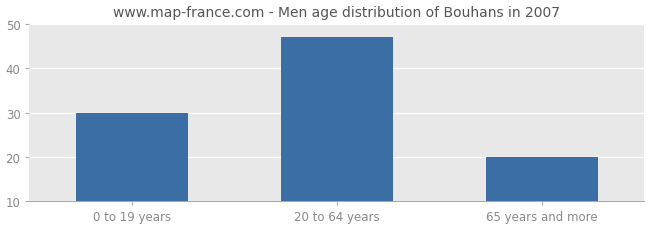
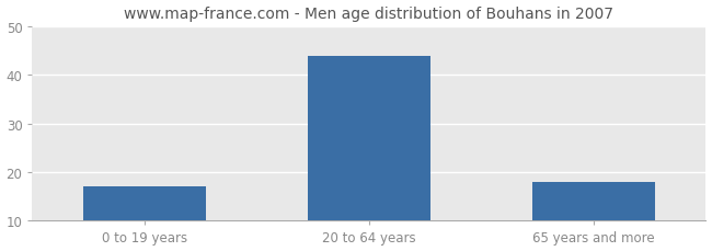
0 to 19 years: 30 -> 17
20 to 64 years: 47 -> 44
65 years and more: 20 -> 18
